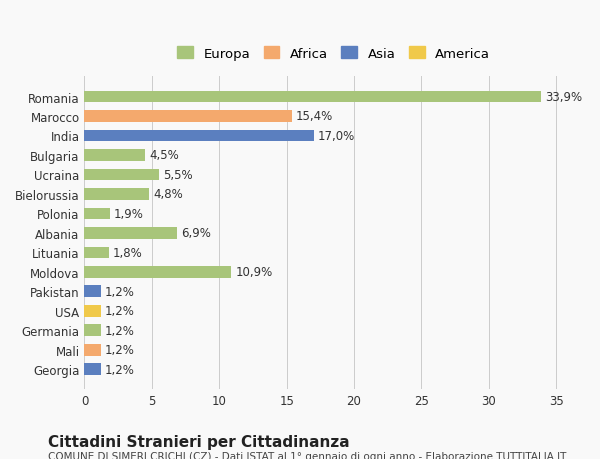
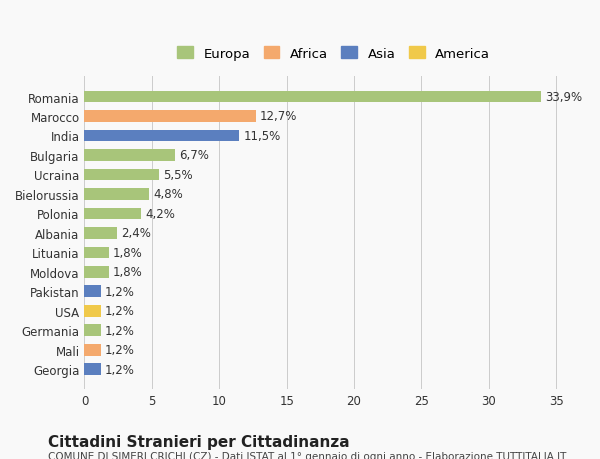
Marocco: 15,4% -> 12,7%
India: 17,0% -> 11,5%
Bulgaria: 4,5% -> 6,7%
Polonia: 1,9% -> 4,2%
Albania: 6,9% -> 2,4%
Moldova: 10,9% -> 1,8%
